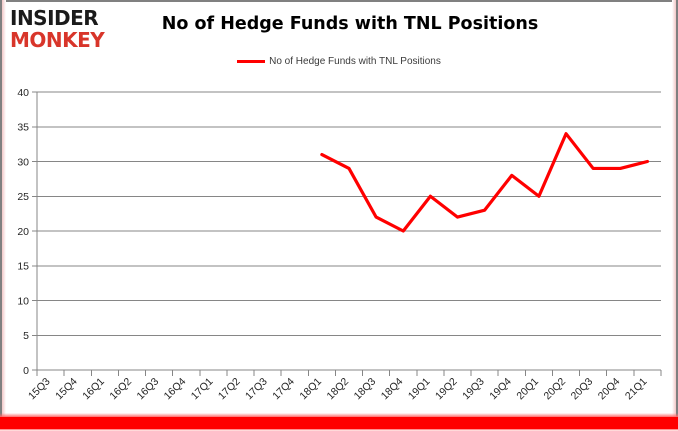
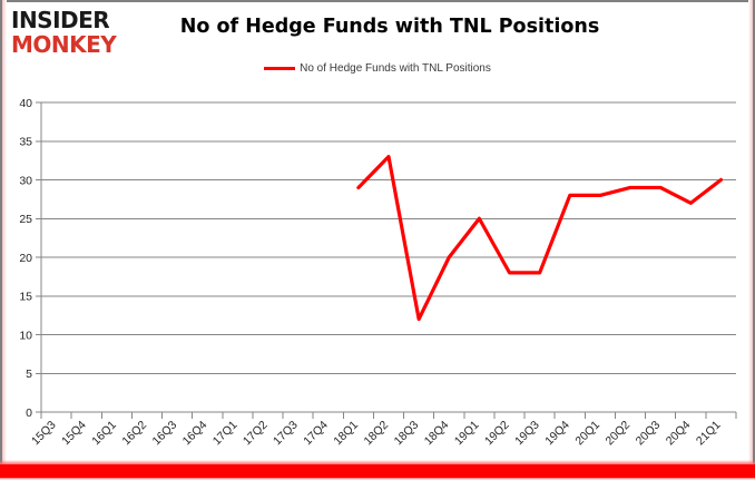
18Q1: 31 -> 29
18Q2: 29 -> 33
18Q3: 22 -> 12
19Q2: 22 -> 18
19Q3: 23 -> 18
20Q1: 25 -> 28
20Q2: 34 -> 29
20Q4: 29 -> 27
